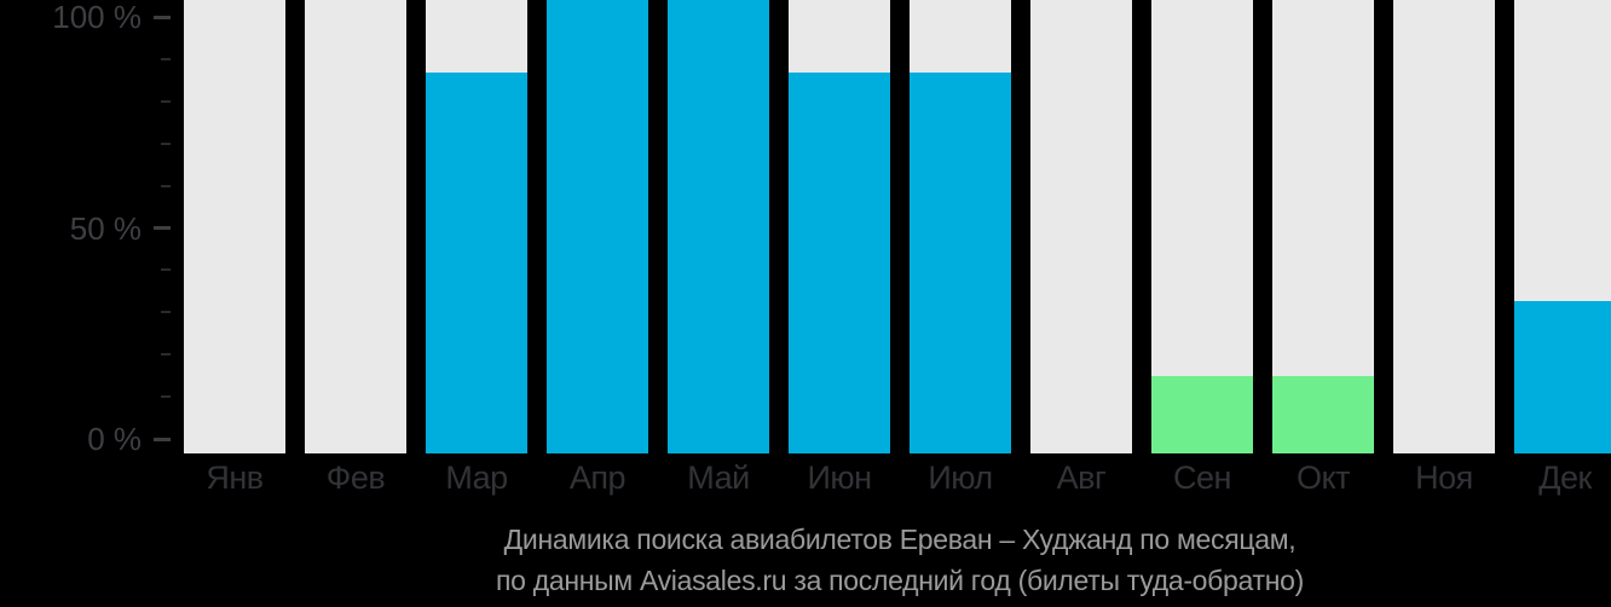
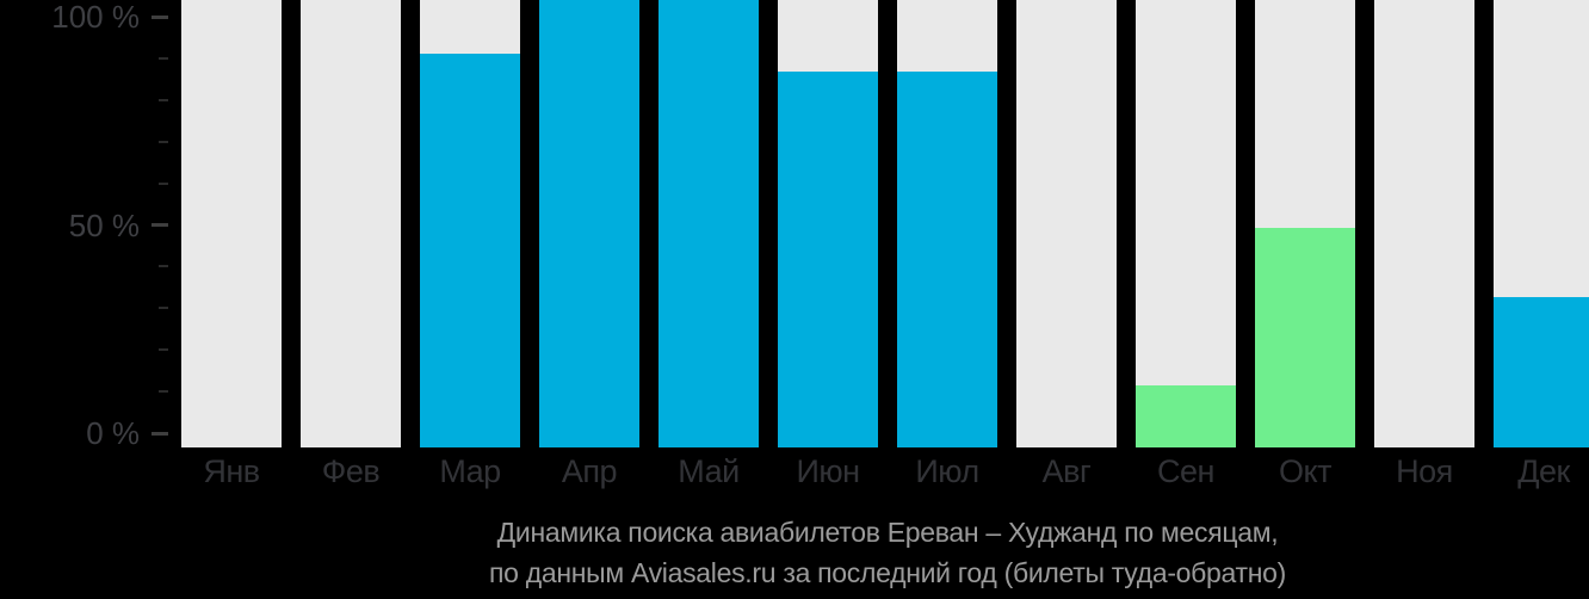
Мар: 84% -> 88%
Сен: 17% -> 14%
Окт: 17% -> 49%
